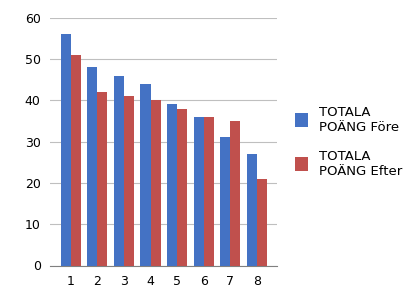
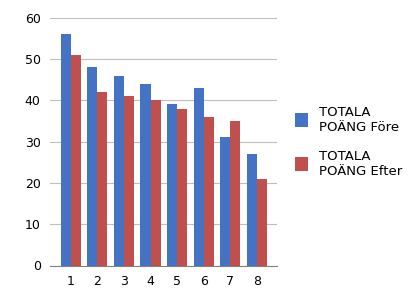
TOTALA POÄNG Före/6: 36 -> 43
